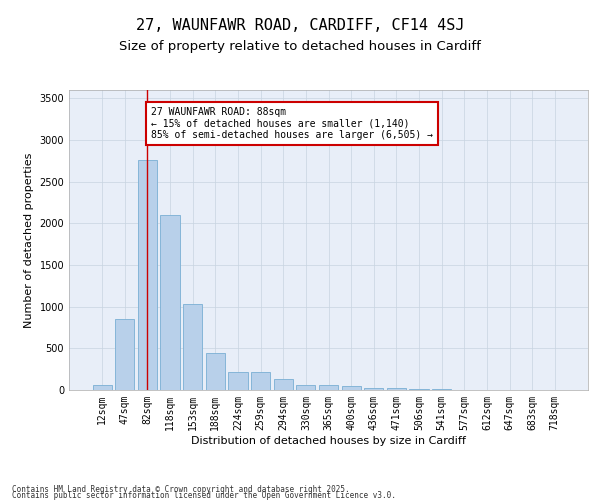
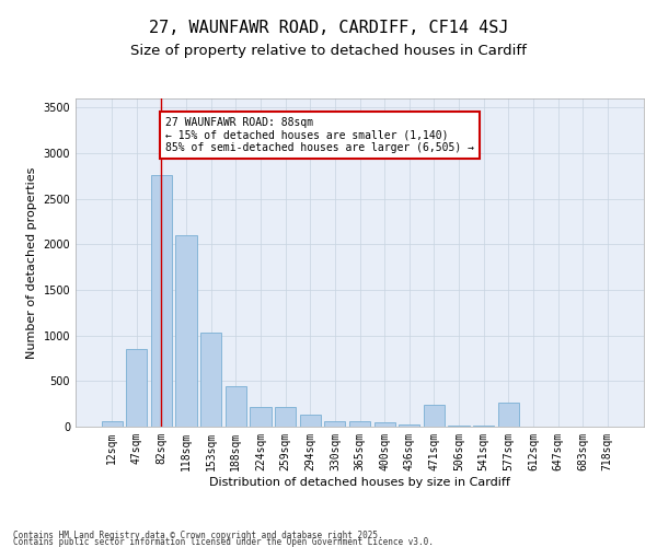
471sqm: 20 -> 240
577sqm: 0 -> 260
